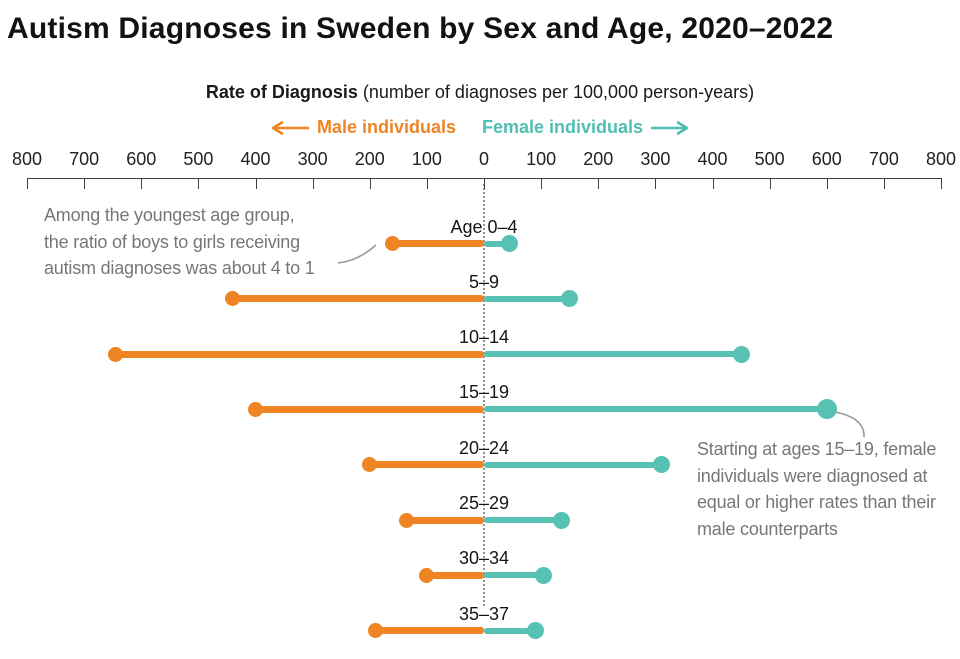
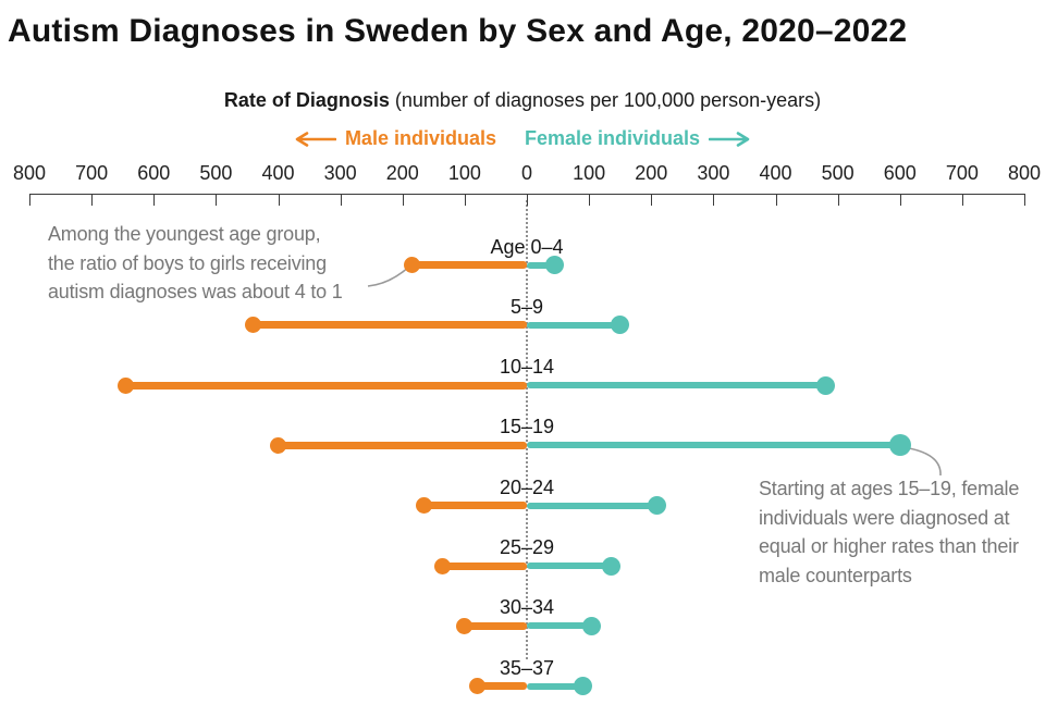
Male individuals/Age 0–4: 160 -> 180
Female individuals/10–14: 450 -> 480
Male individuals/20–24: 200 -> 160
Female individuals/20–24: 310 -> 210
Male individuals/35–37: 190 -> 80
